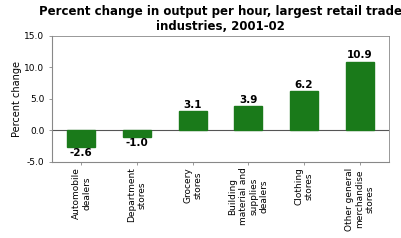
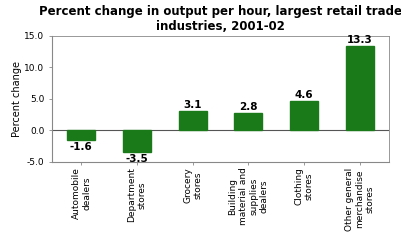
Automobile dealers: -2.6 -> -1.6
Department stores: -1.0 -> -3.5
Building material and supplies dealers: 3.9 -> 2.8
Clothing stores: 6.2 -> 4.6
Other general merchandise stores: 10.9 -> 13.3
